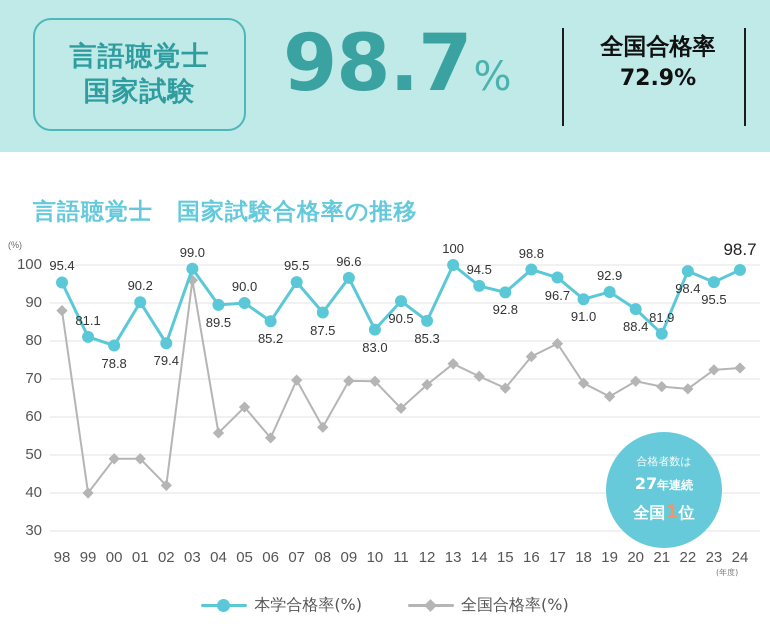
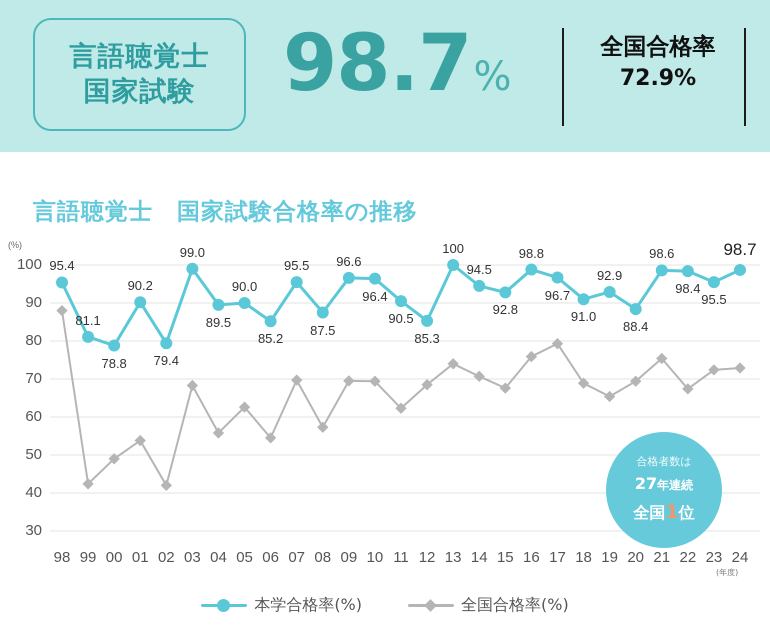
全国合格率(%)/99: 40 -> 42
全国合格率(%)/01: 49 -> 54
全国合格率(%)/03: 96 -> 68
本学合格率(%)/10: 83.0 -> 96.4
本学合格率(%)/21: 81.9 -> 98.6
全国合格率(%)/21: 68 -> 75
